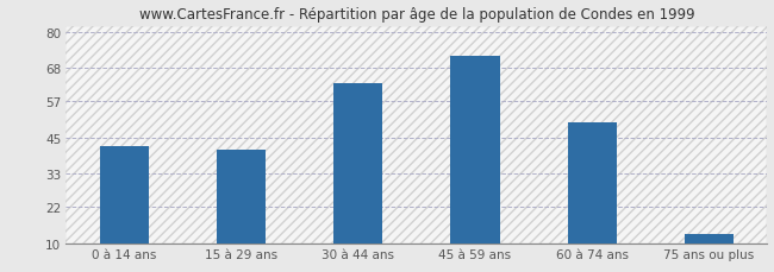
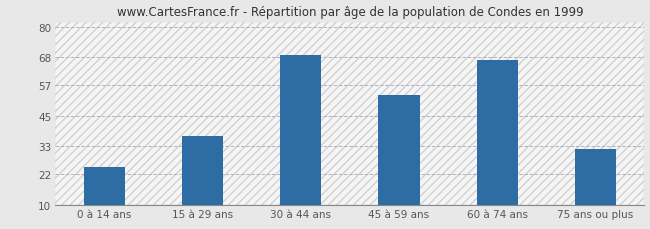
0 à 14 ans: 42 -> 25
15 à 29 ans: 41 -> 37
30 à 44 ans: 63 -> 69
45 à 59 ans: 72 -> 53
60 à 74 ans: 50 -> 67
75 ans ou plus: 13 -> 32
